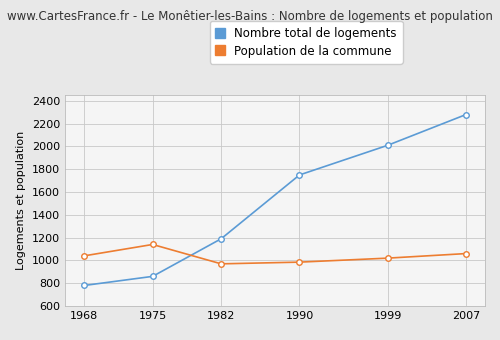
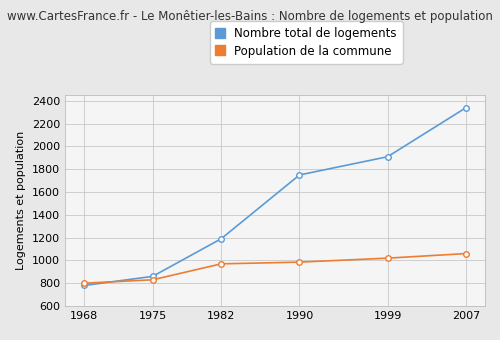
Population de la commune/1968: 1040 -> 800
Population de la commune/1975: 1140 -> 830
Nombre total de logements/1999: 2010 -> 1910
Nombre total de logements/2007: 2280 -> 2340
